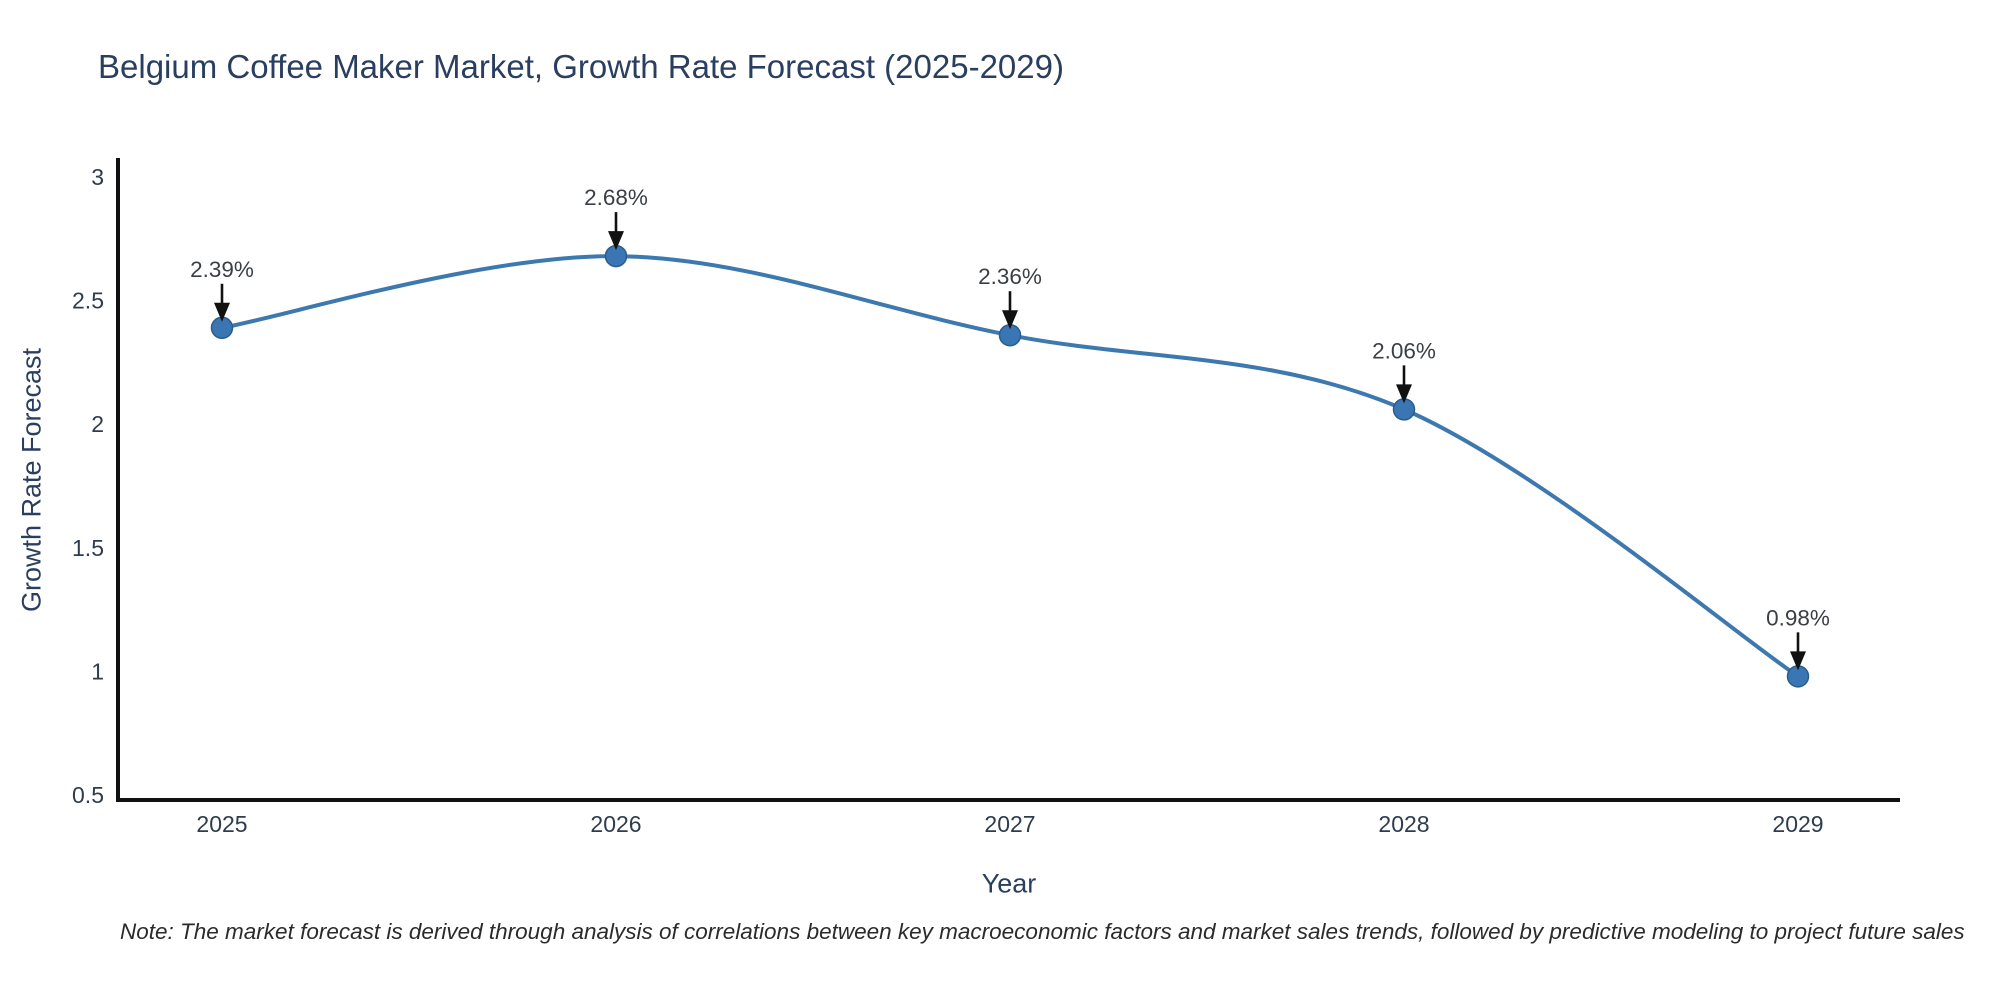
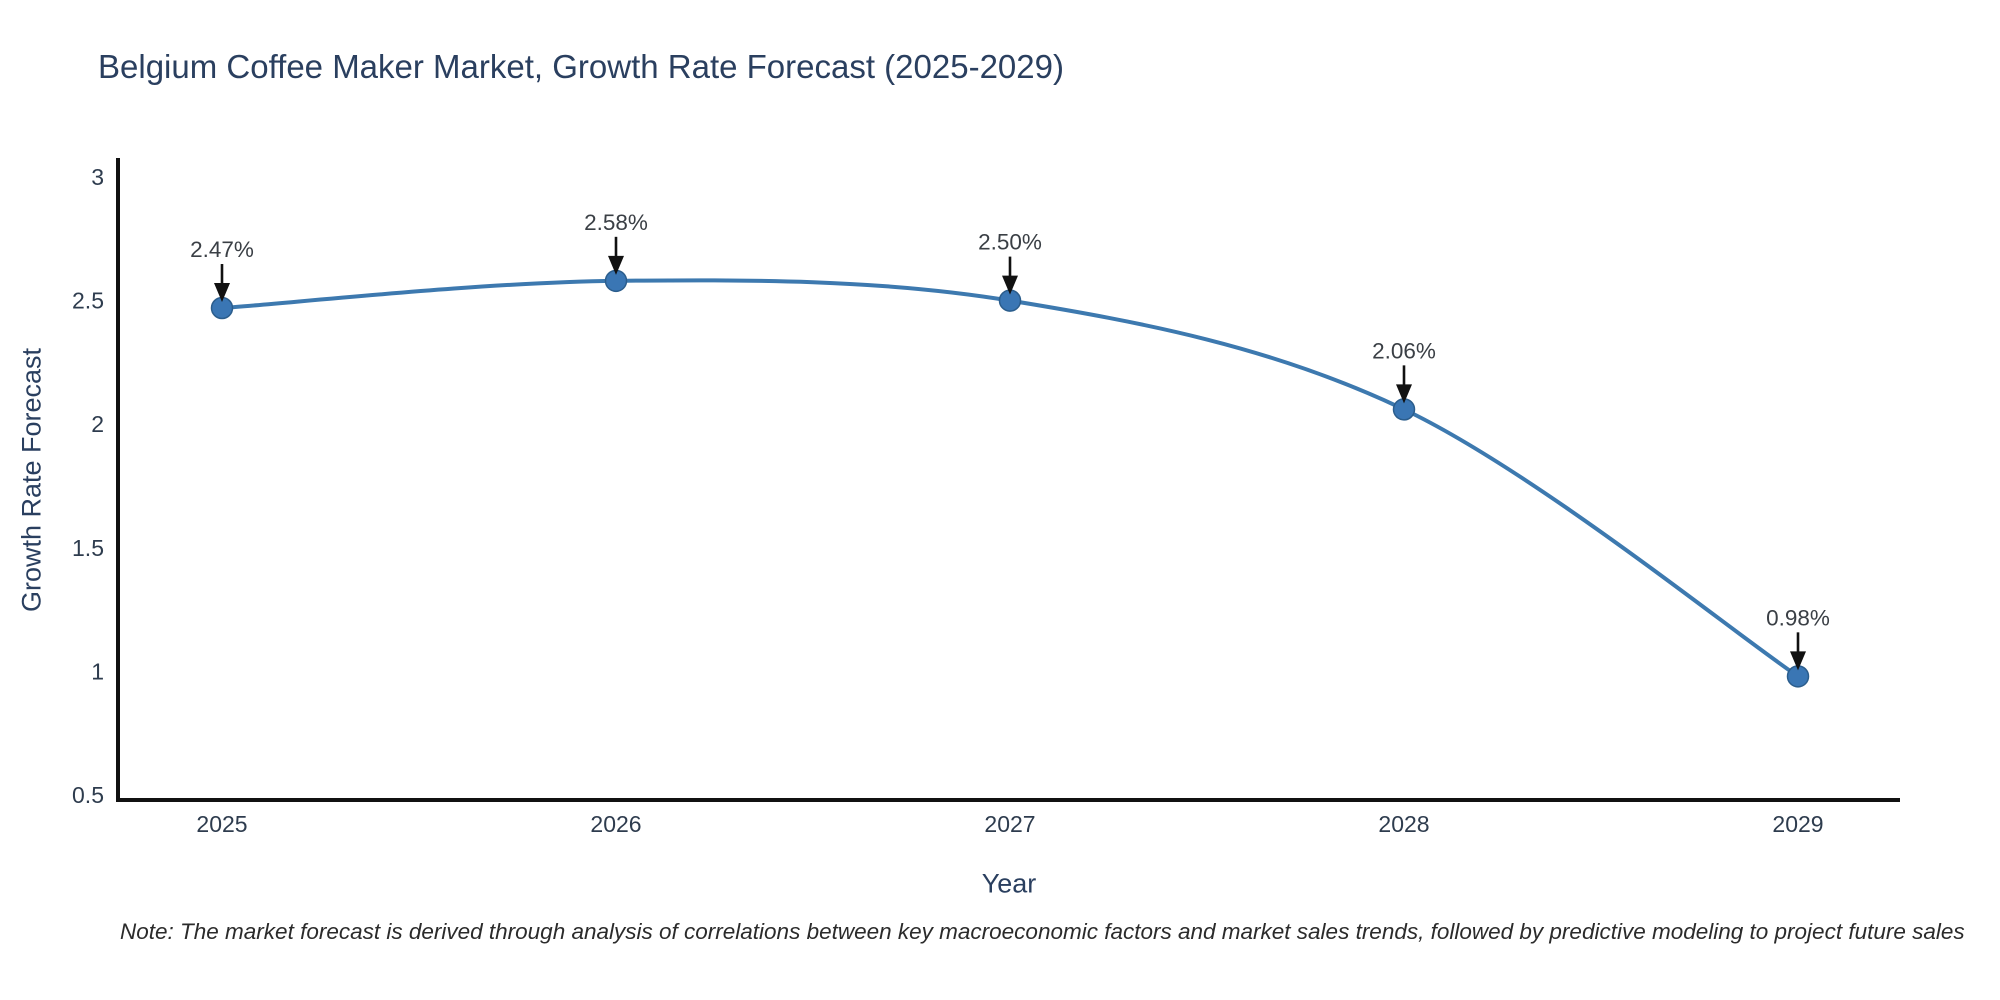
2025: 2.39% -> 2.47%
2026: 2.68% -> 2.58%
2027: 2.36% -> 2.50%
